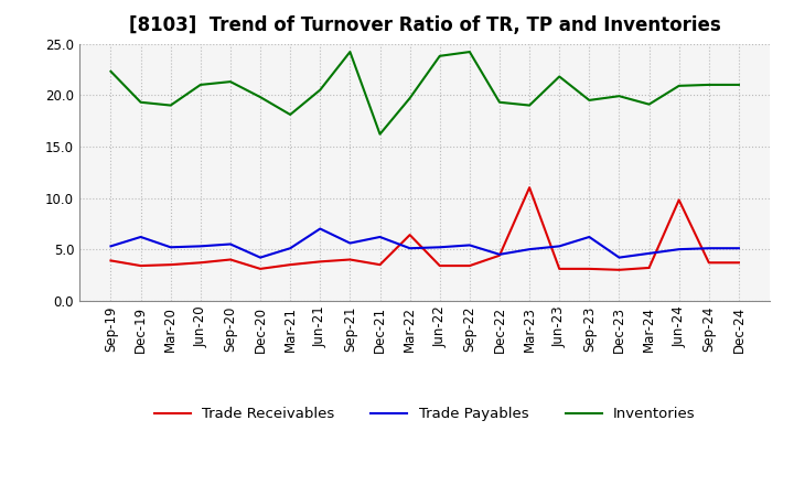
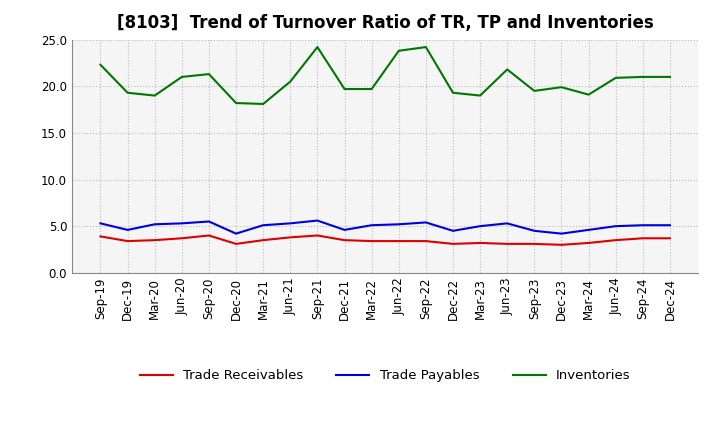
Trade Payables/Dec-19: 6.2 -> 4.6
Inventories/Dec-20: 19.8 -> 18.2
Trade Payables/Jun-21: 7.0 -> 5.3
Trade Payables/Dec-21: 6.2 -> 4.6
Inventories/Dec-21: 16.2 -> 19.7
Trade Receivables/Mar-22: 6.4 -> 3.4
Trade Receivables/Dec-22: 4.4 -> 3.1
Trade Receivables/Mar-23: 11.0 -> 3.2
Trade Payables/Sep-23: 6.2 -> 4.5
Trade Receivables/Jun-24: 9.8 -> 3.5
